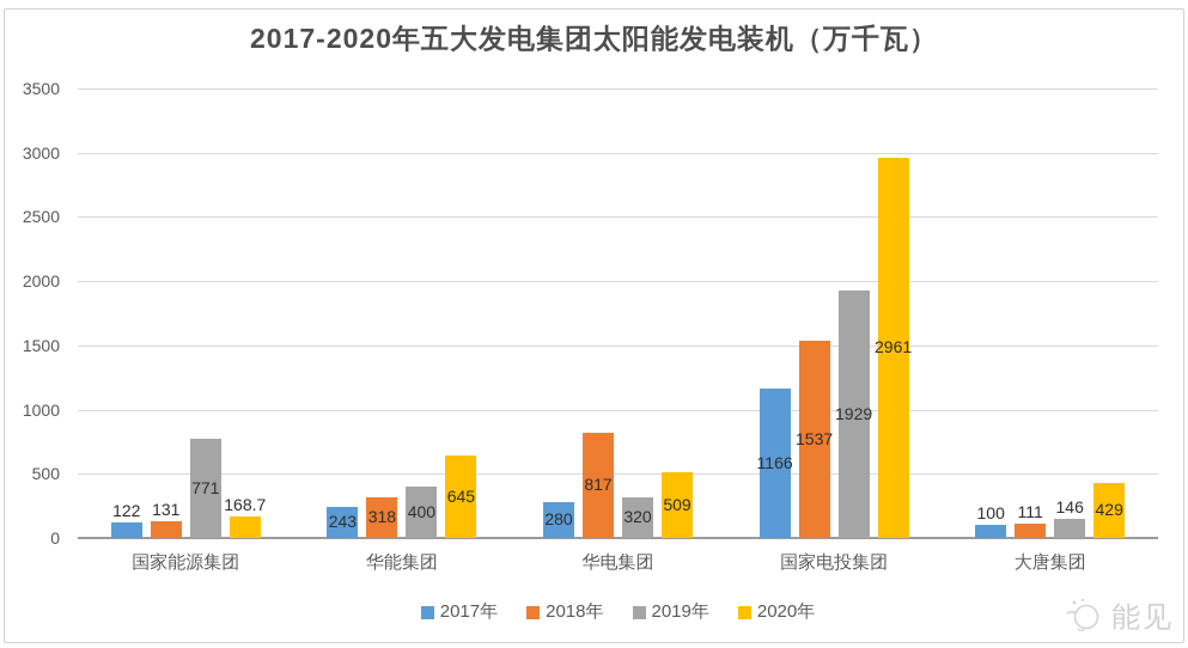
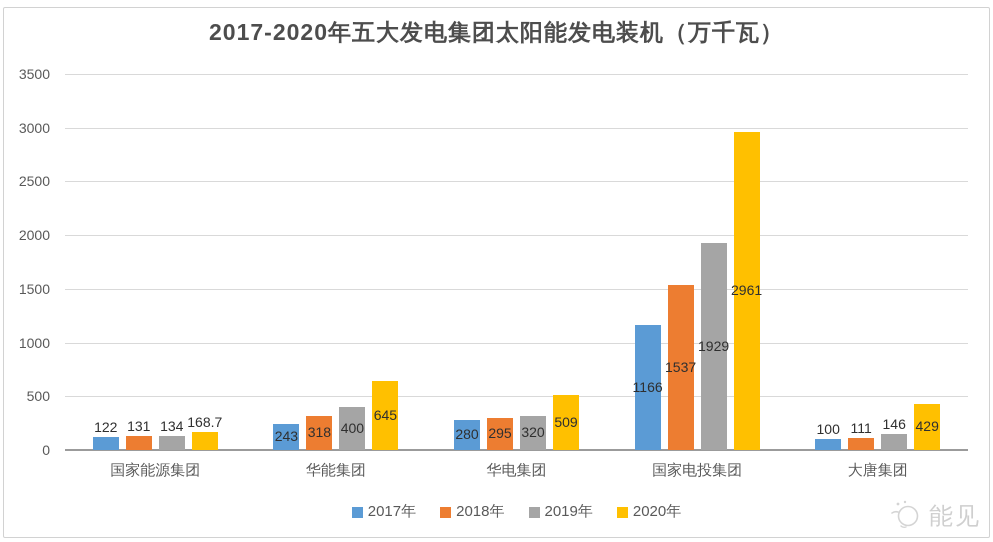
2019年/国家能源集团: 771 -> 134
2018年/华电集团: 817 -> 295
